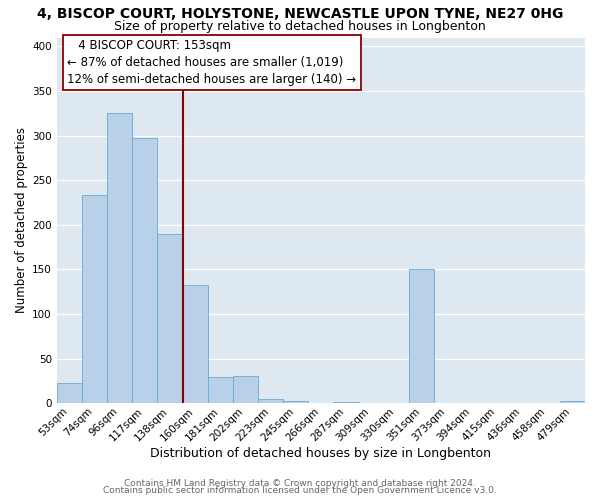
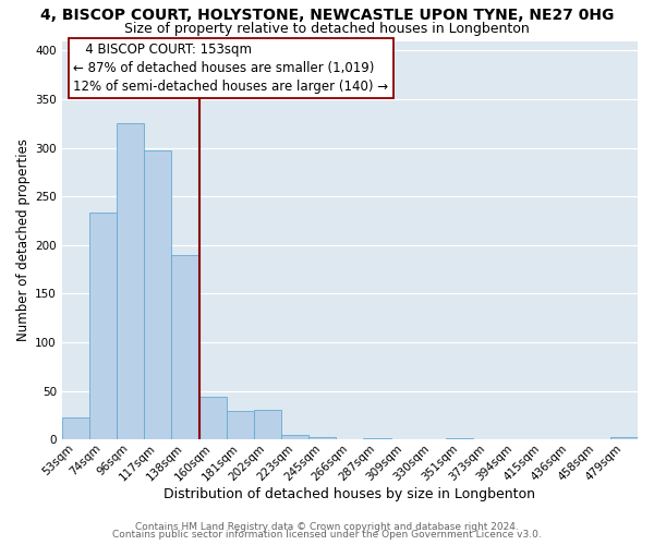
160sqm: 132 -> 44
351sqm: 150 -> 1
